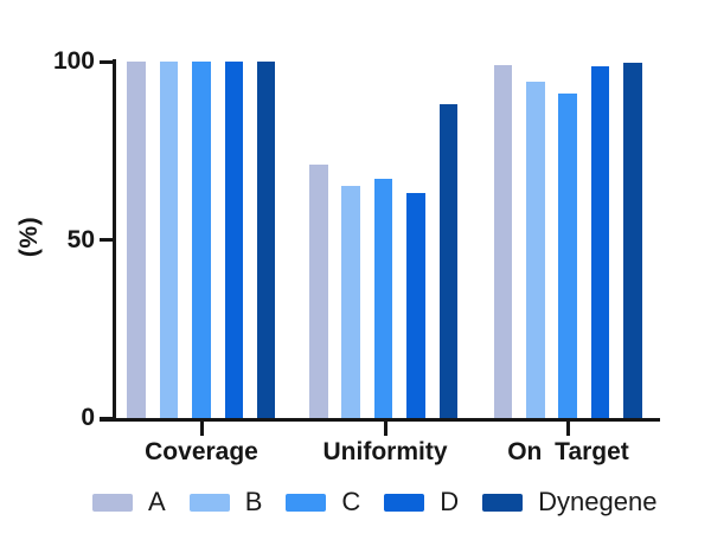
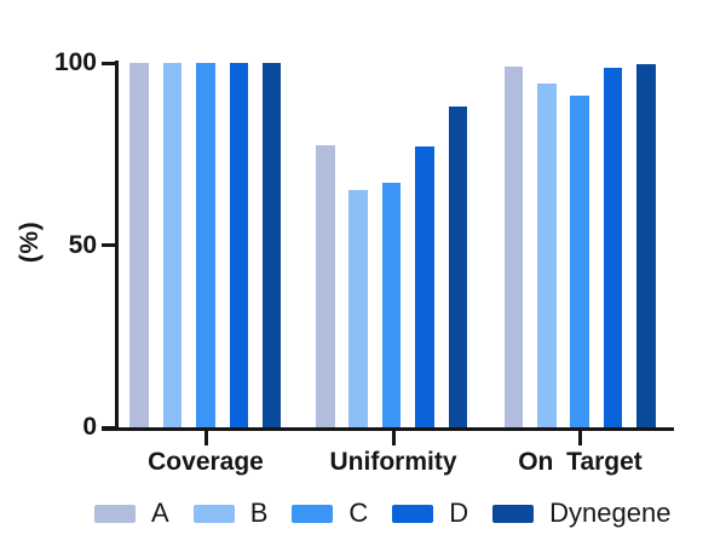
A/Uniformity: 71 -> 78
D/Uniformity: 63 -> 77
